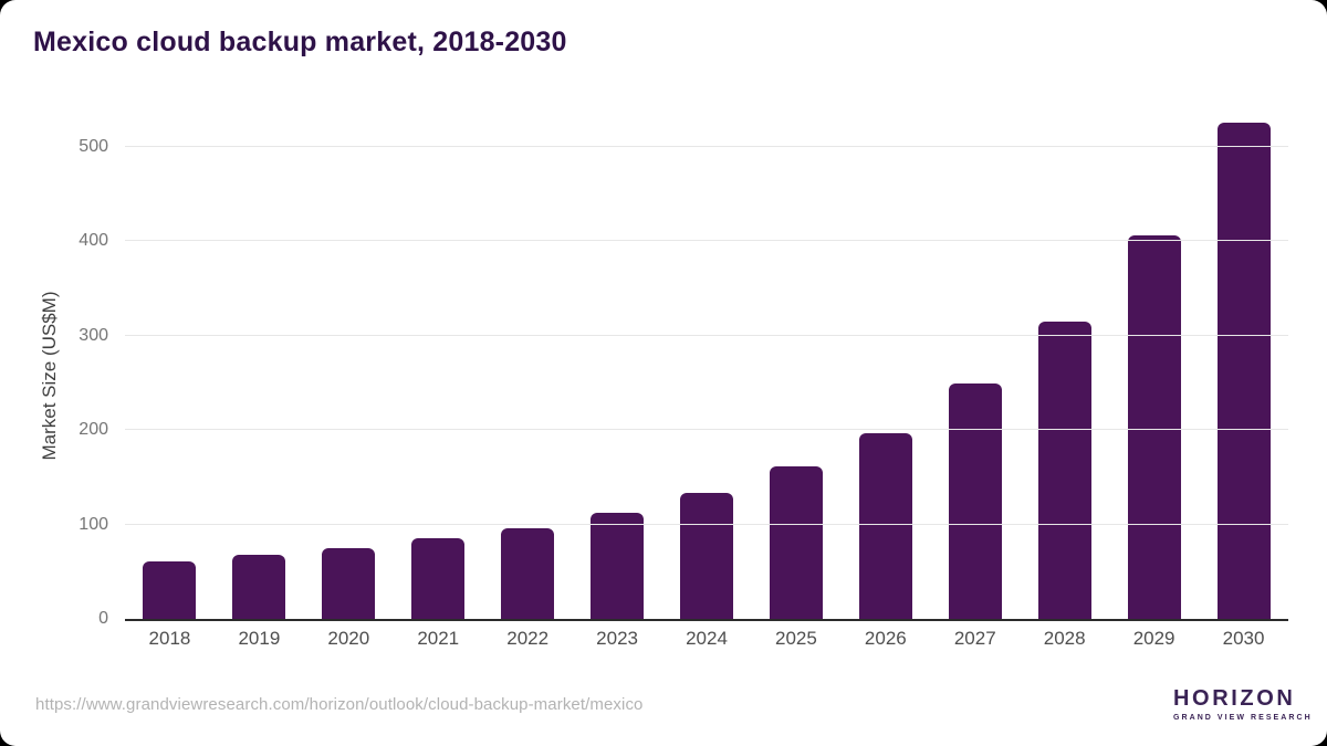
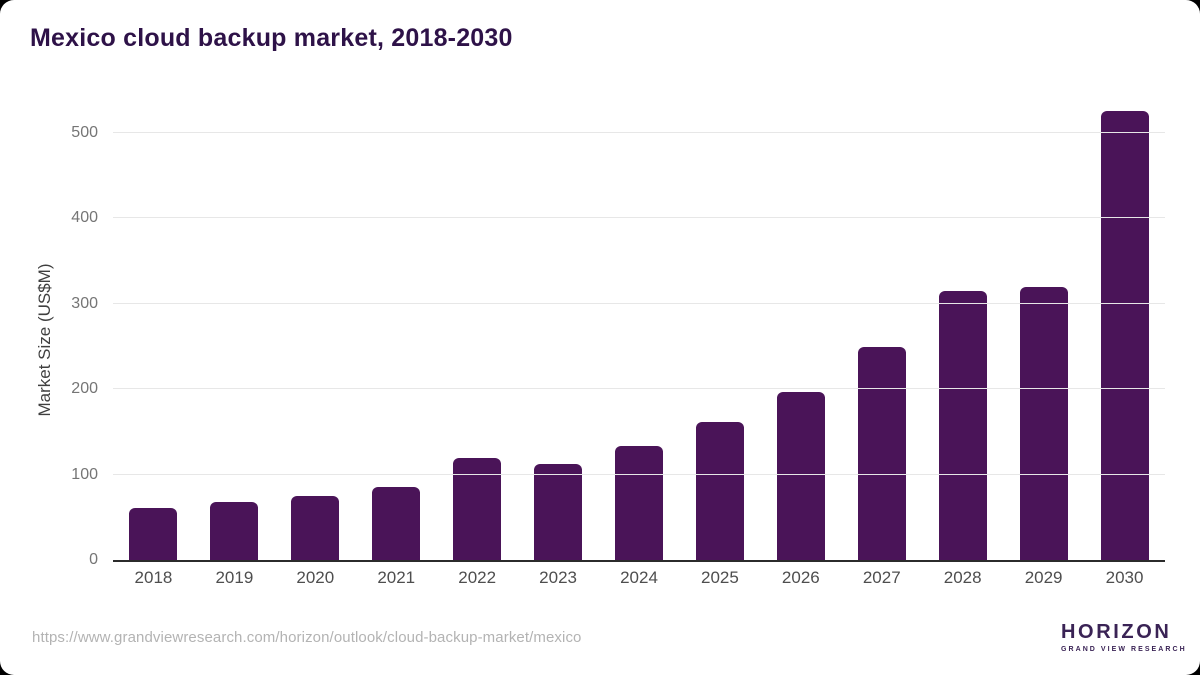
2022: 100 -> 120
2029: 410 -> 320
